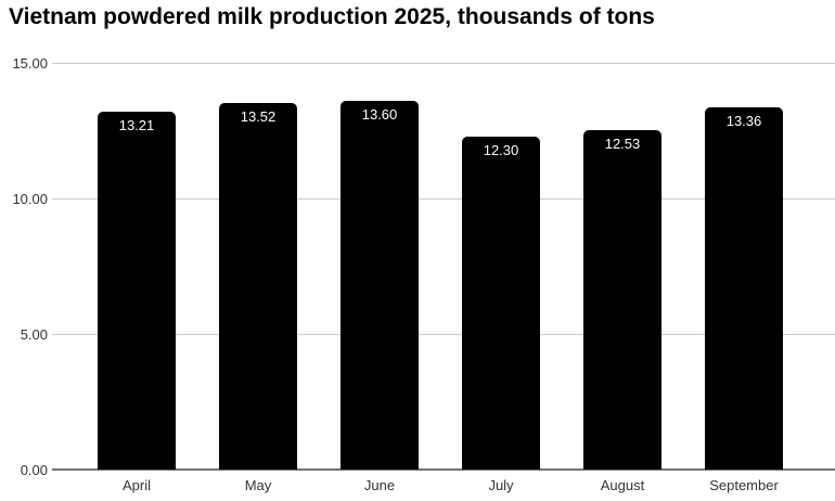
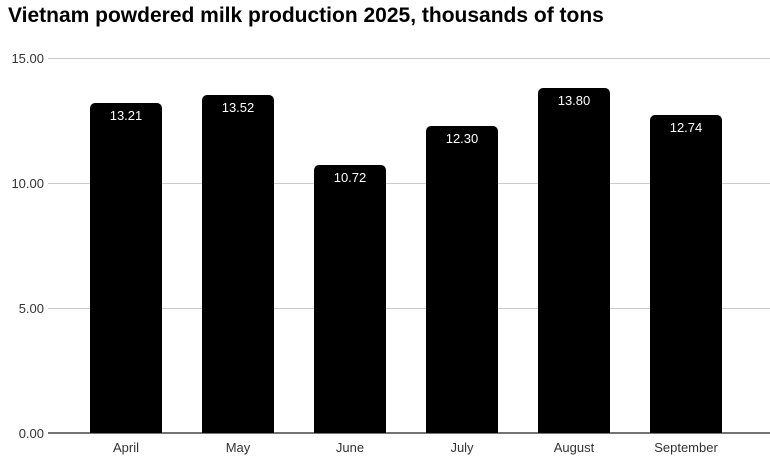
June: 13.60 -> 10.72
August: 12.53 -> 13.80
September: 13.36 -> 12.74
